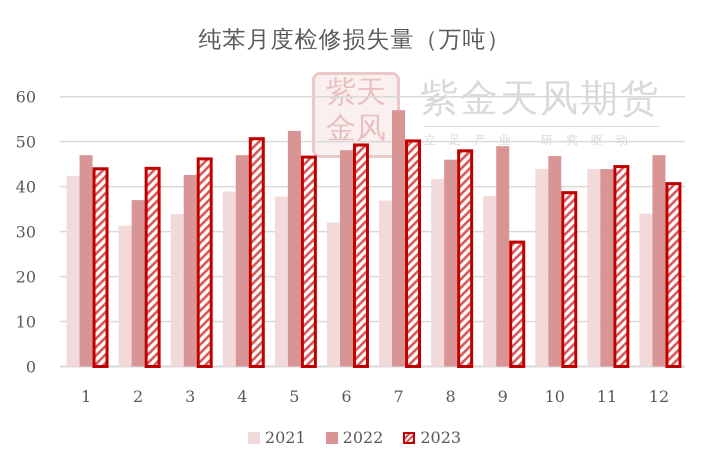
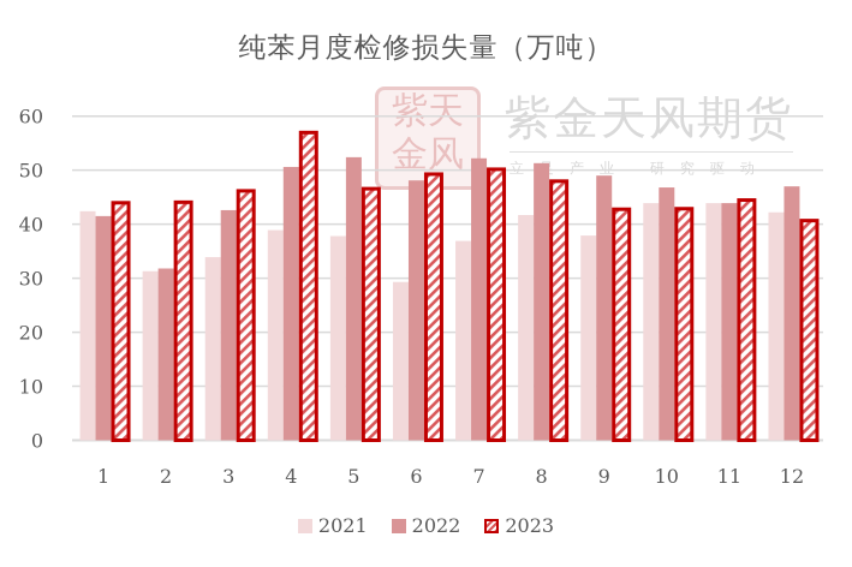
2022/1: 47 -> 42
2022/2: 37 -> 32
2022/4: 47 -> 51
2023/4: 51 -> 57
2021/6: 32 -> 29
2022/7: 57 -> 52
2022/8: 46 -> 51
2023/9: 28 -> 43
2023/10: 39 -> 43
2021/12: 34 -> 42
